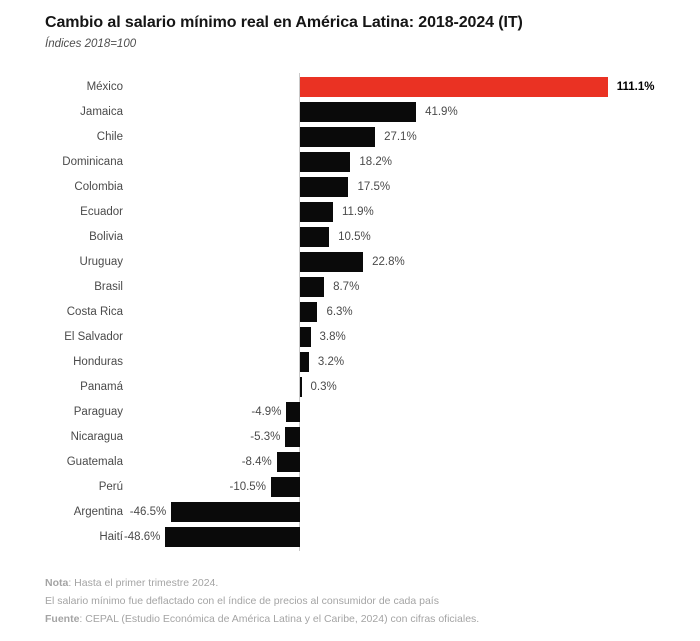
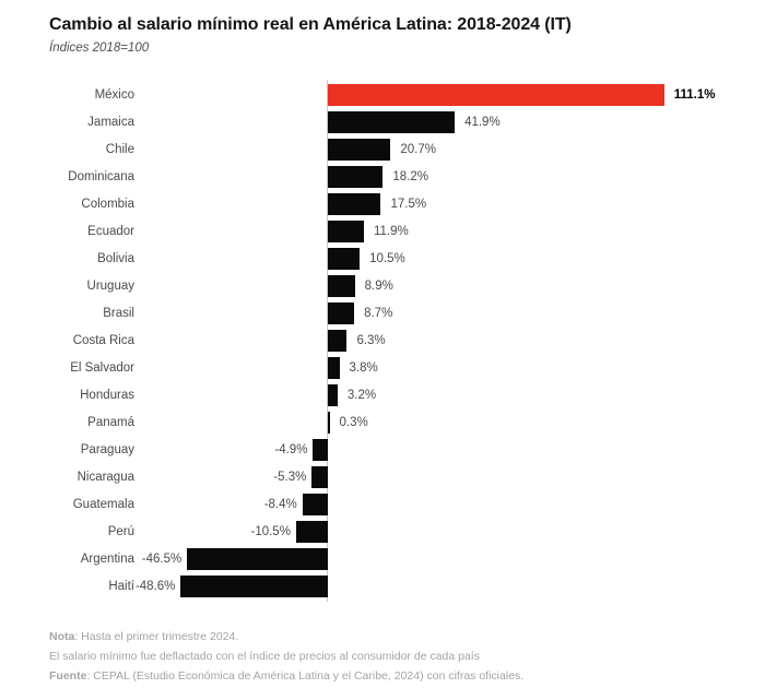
Chile: 27.1% -> 20.7%
Uruguay: 22.8% -> 8.9%
